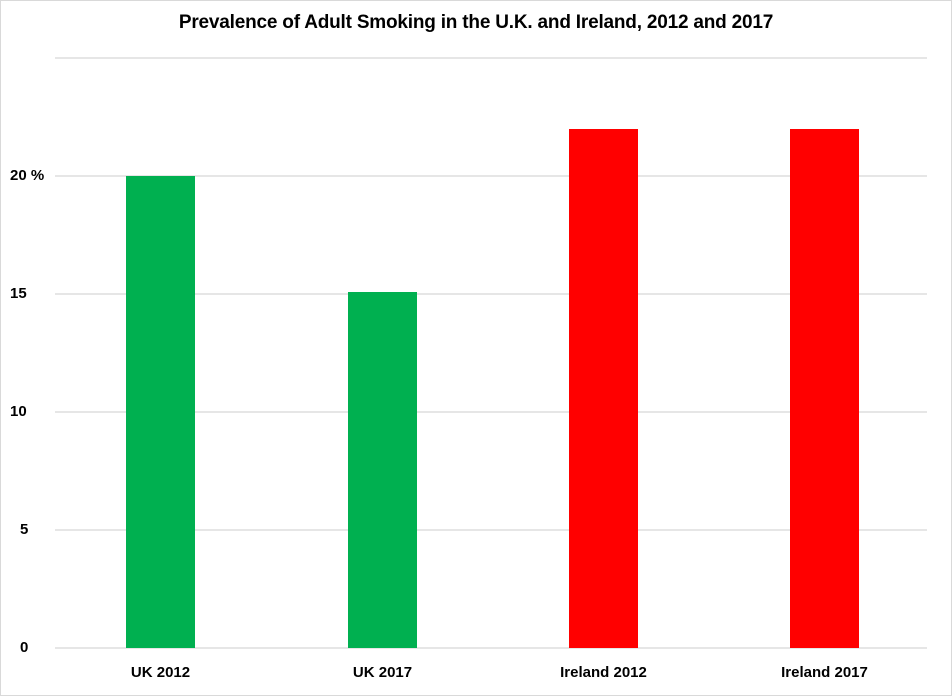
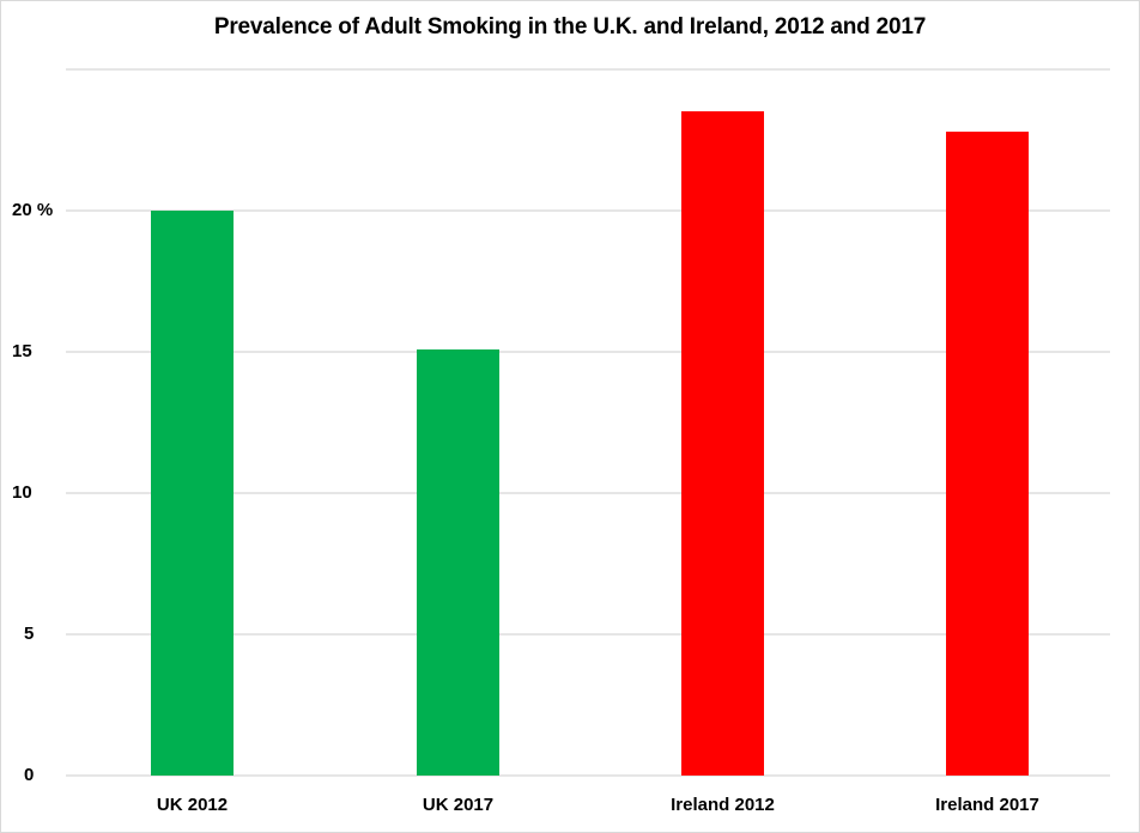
Ireland 2012: 22.0 -> 23.5
Ireland 2017: 22.0 -> 22.8
